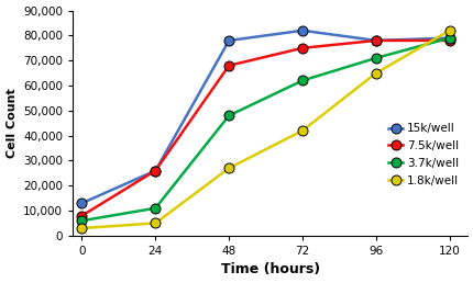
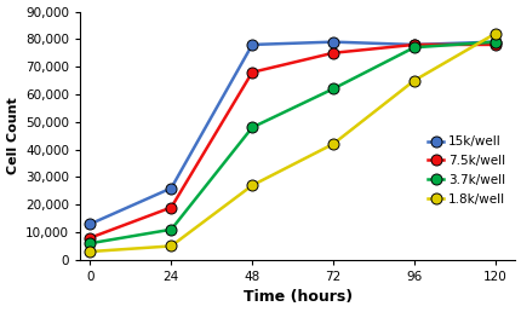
7.5k/well/24: 26,000 -> 19,000
15k/well/72: 82,000 -> 79,000
3.7k/well/96: 71,000 -> 77,000
